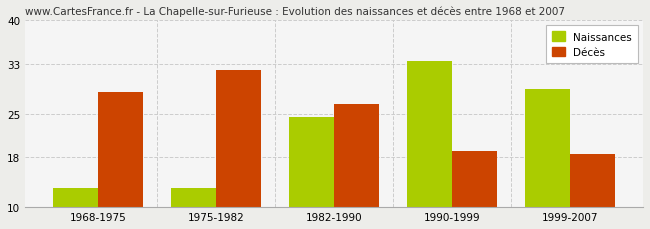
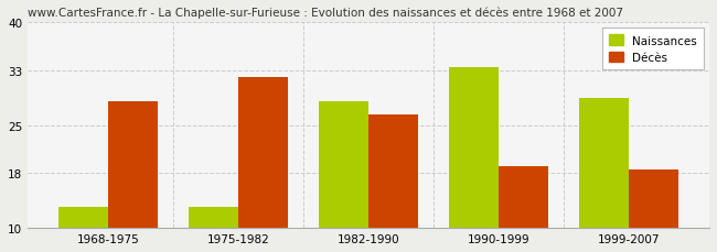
Naissances/1982-1990: 24.5 -> 28.4
